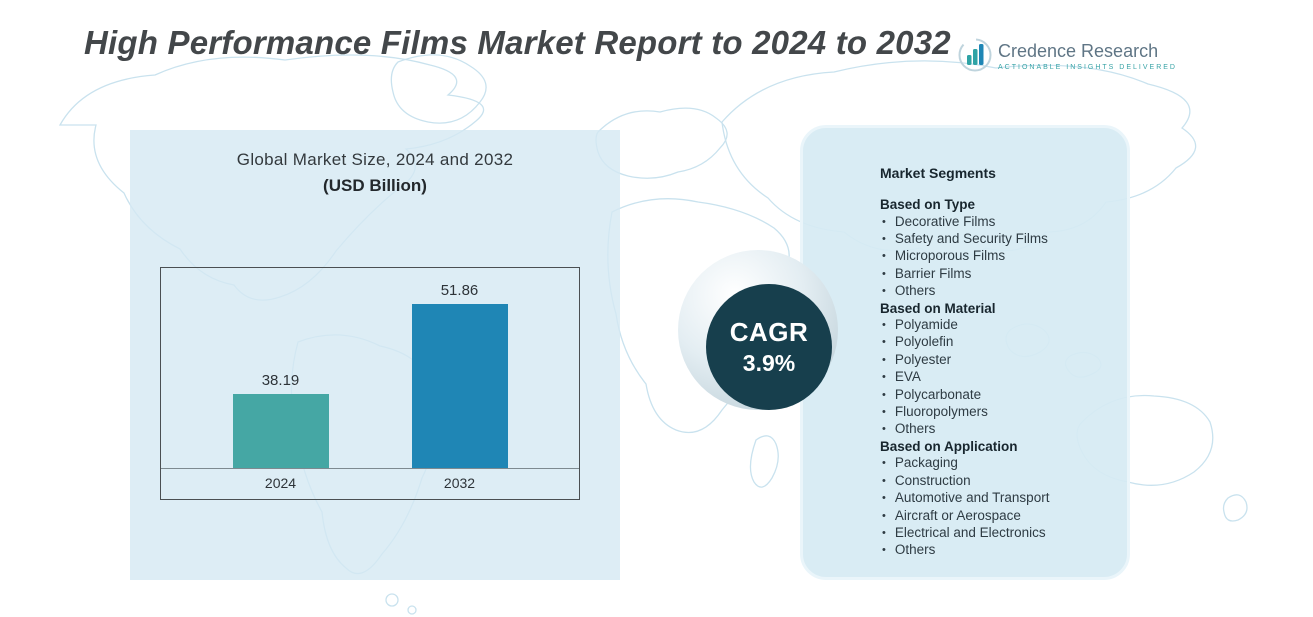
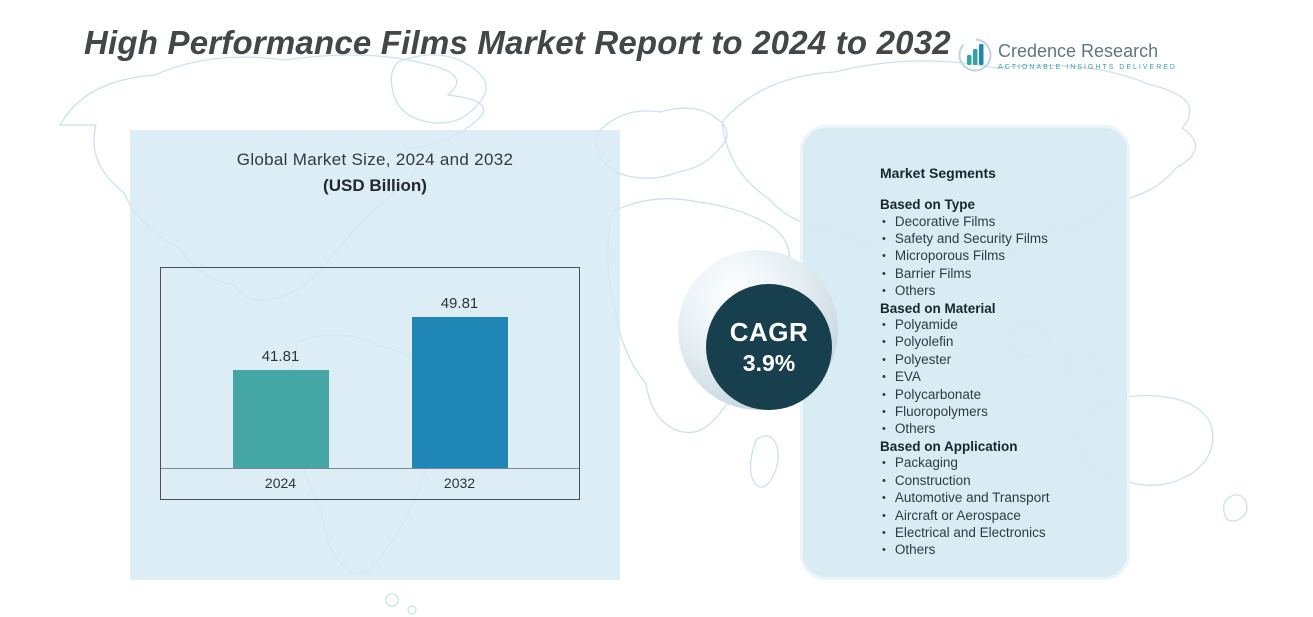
2024: 38.19 -> 41.81
2032: 51.86 -> 49.81
